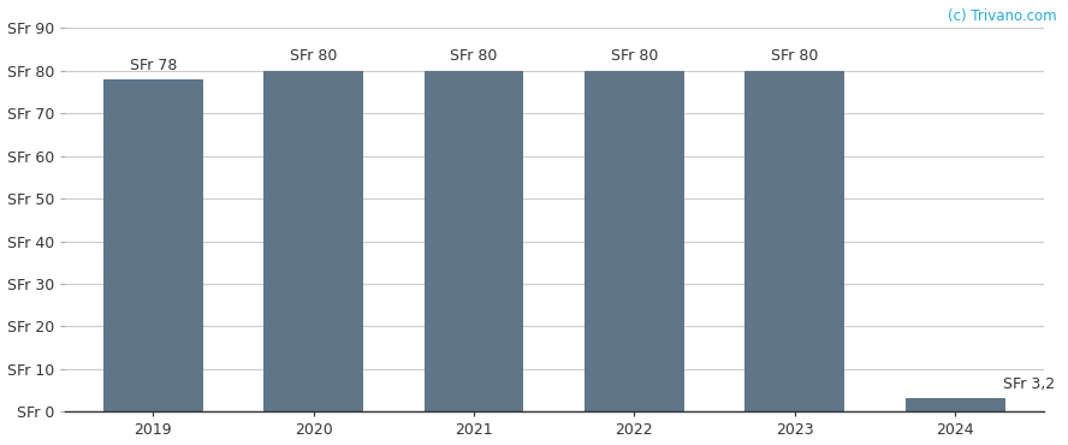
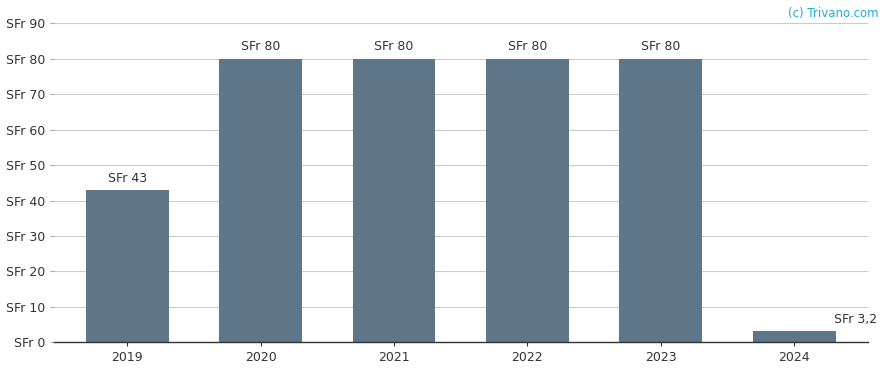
2019: 78 -> 43
